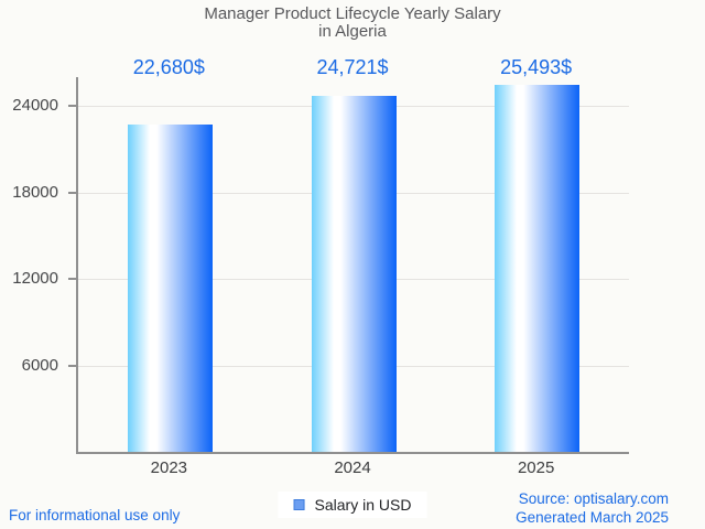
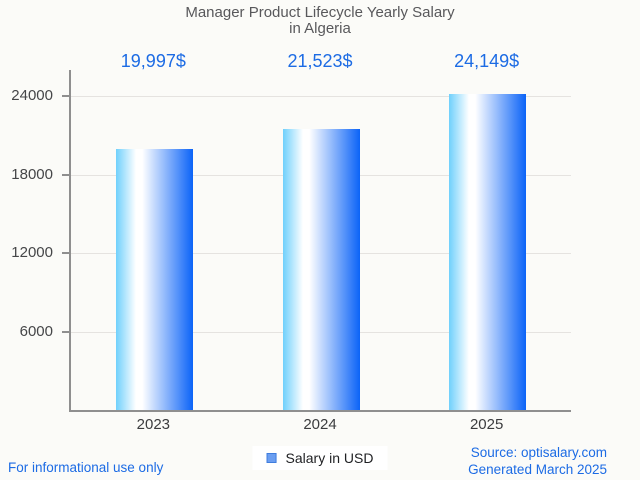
2023: 22,680 -> 19,997
2024: 24,721 -> 21,523
2025: 25,493 -> 24,149
